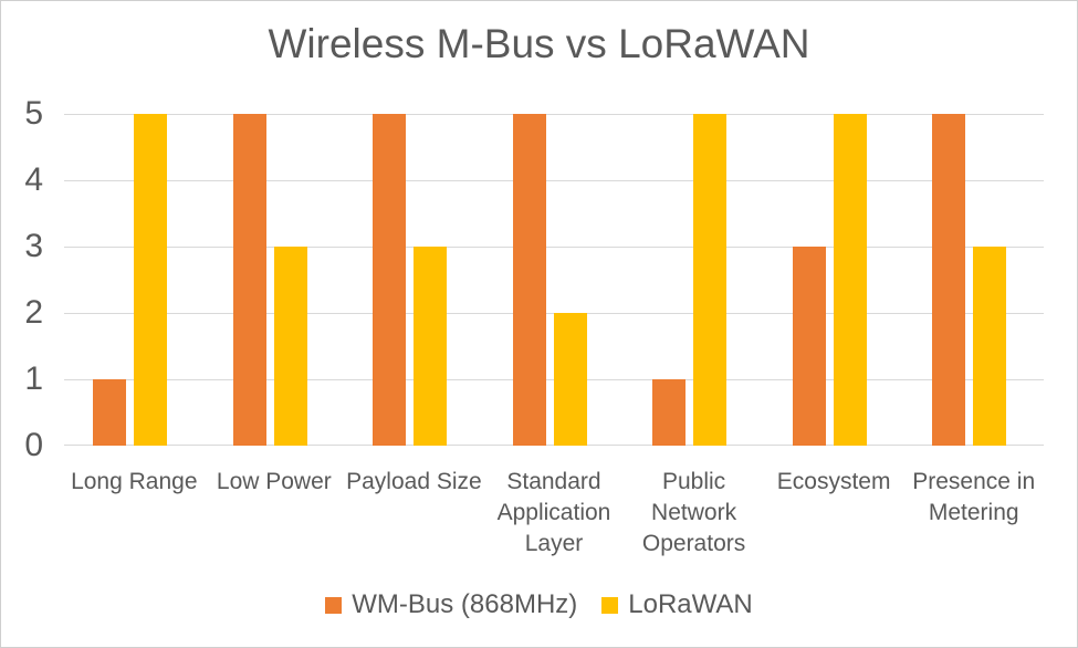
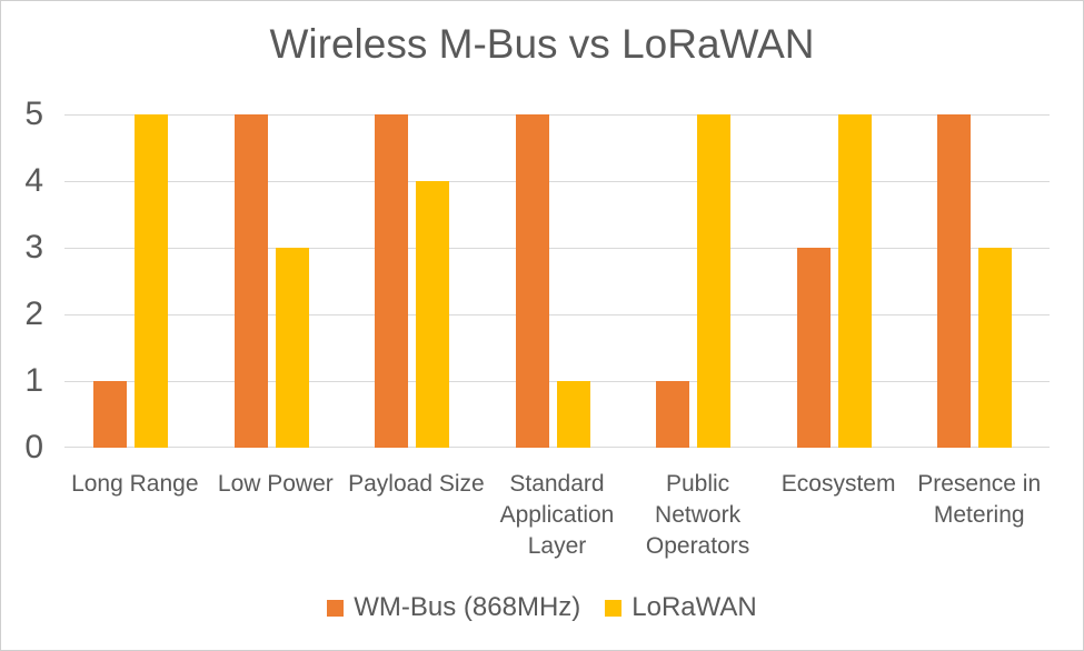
LoRaWAN/Payload Size: 3 -> 4
LoRaWAN/Standard Application Layer: 2 -> 1
